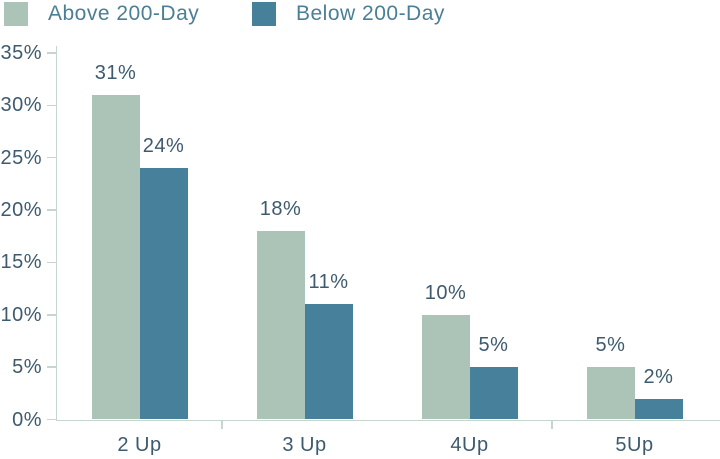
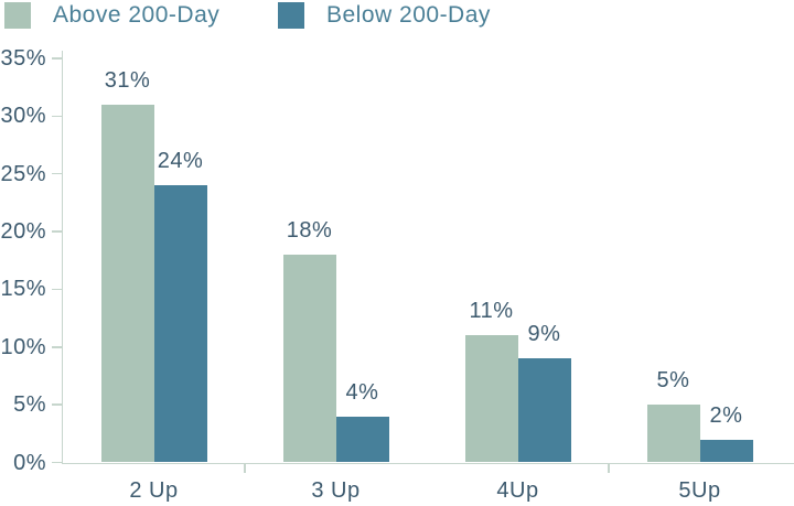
Below 200-Day/3 Up: 11% -> 4%
Above 200-Day/4Up: 10% -> 11%
Below 200-Day/4Up: 5% -> 9%
